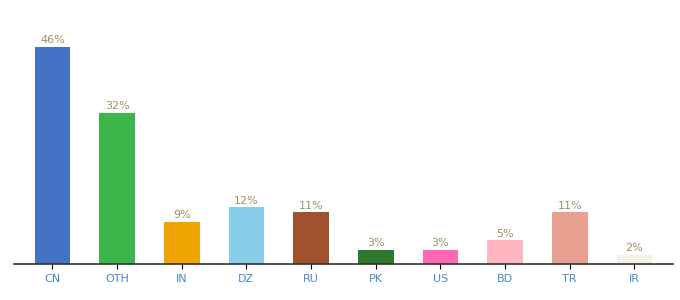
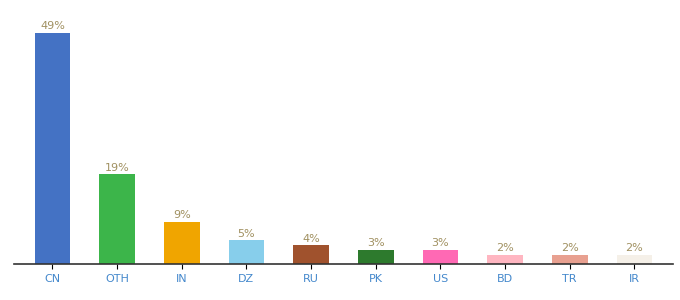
CN: 46% -> 49%
OTH: 32% -> 19%
DZ: 12% -> 5%
RU: 11% -> 4%
BD: 5% -> 2%
TR: 11% -> 2%
